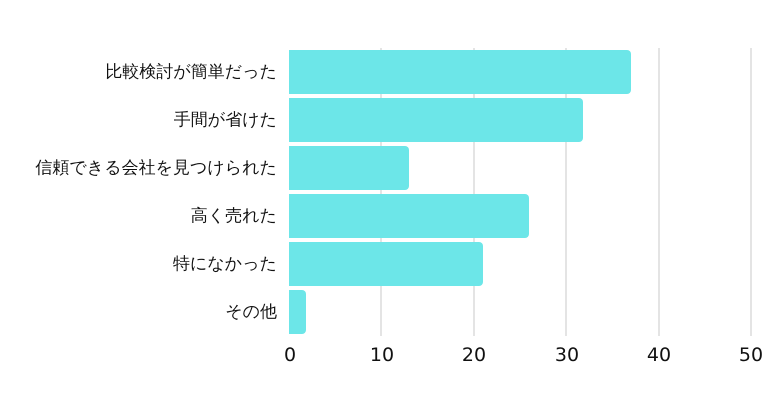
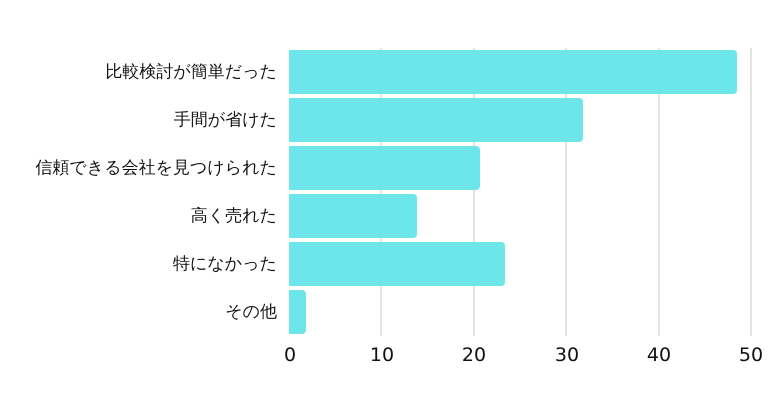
比較検討が簡単だった: 37 -> 48
信頼できる会社を見つけられた: 13 -> 21
高く売れた: 26 -> 14
特になかった: 21 -> 23
